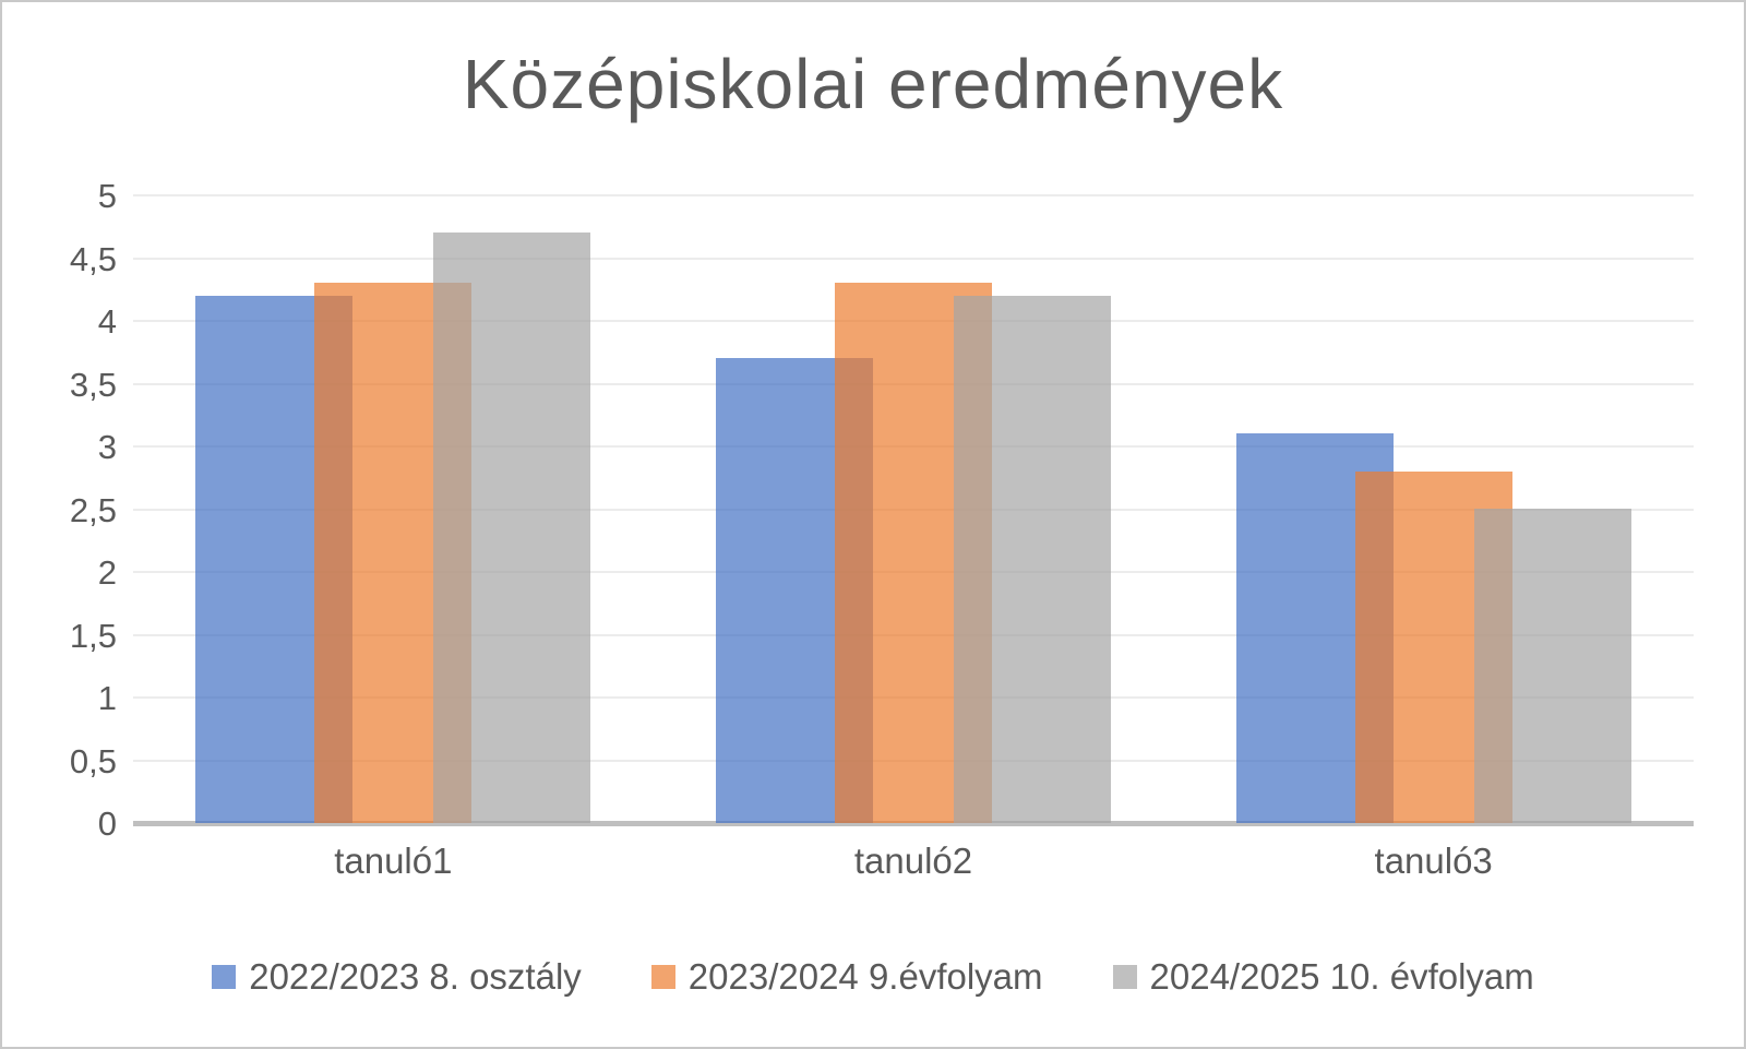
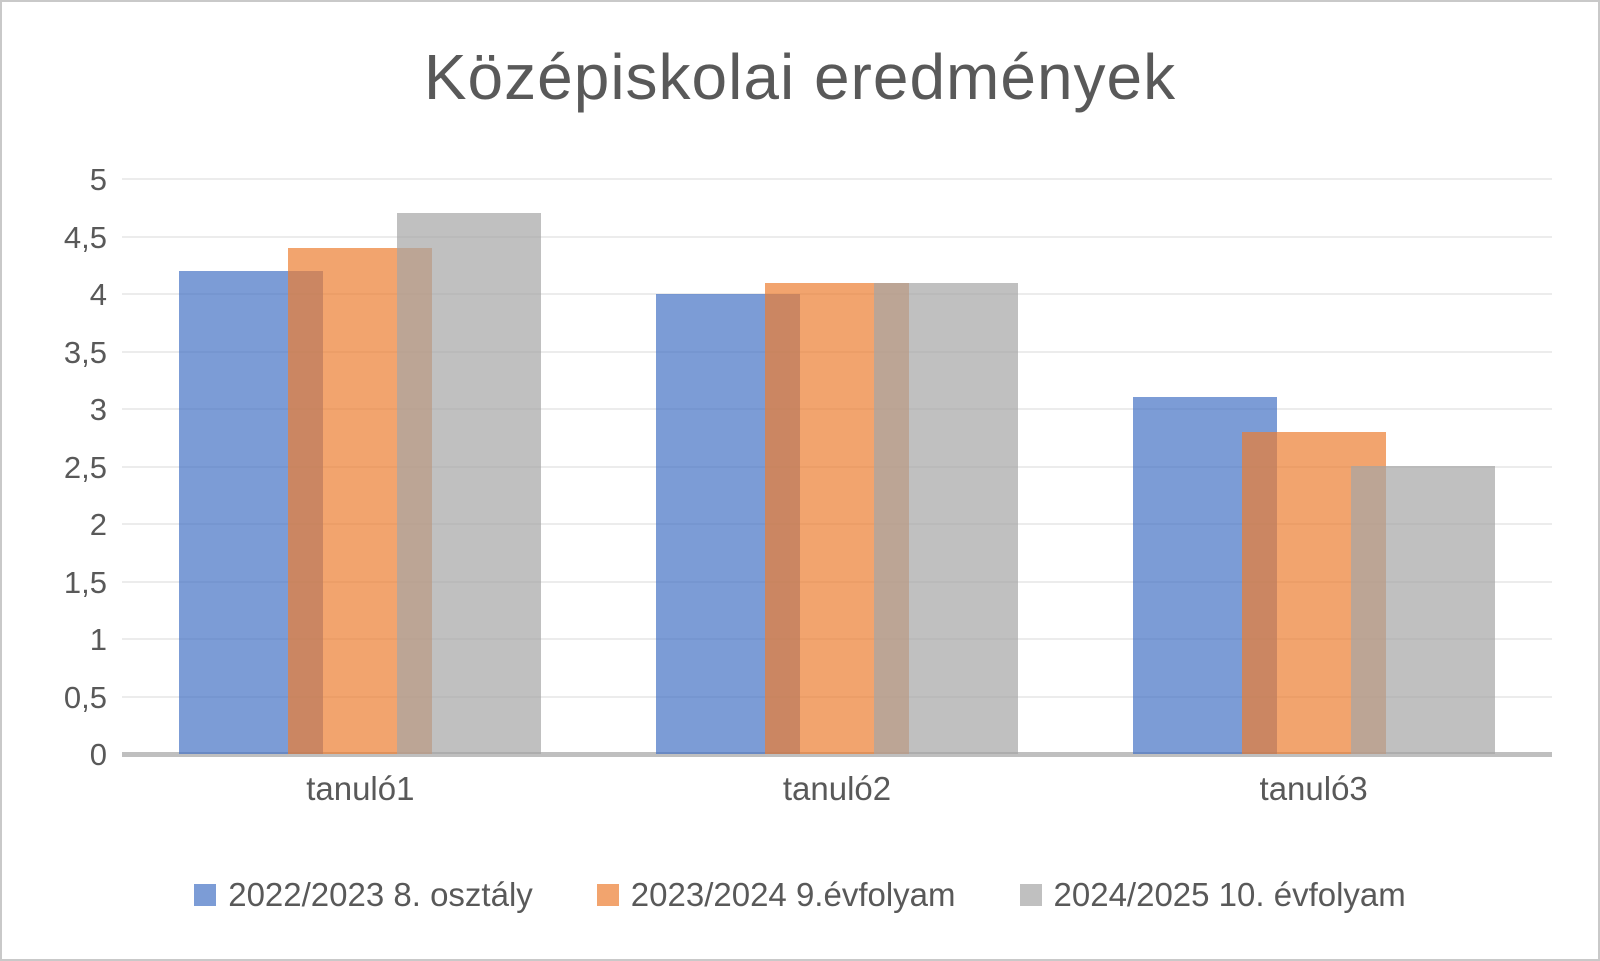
2023/2024 9.évfolyam/tanuló1: 4.3 -> 4.4
2022/2023 8. osztály/tanuló2: 3.7 -> 4.0
2023/2024 9.évfolyam/tanuló2: 4.3 -> 4.1
2024/2025 10. évfolyam/tanuló2: 4.2 -> 4.1
